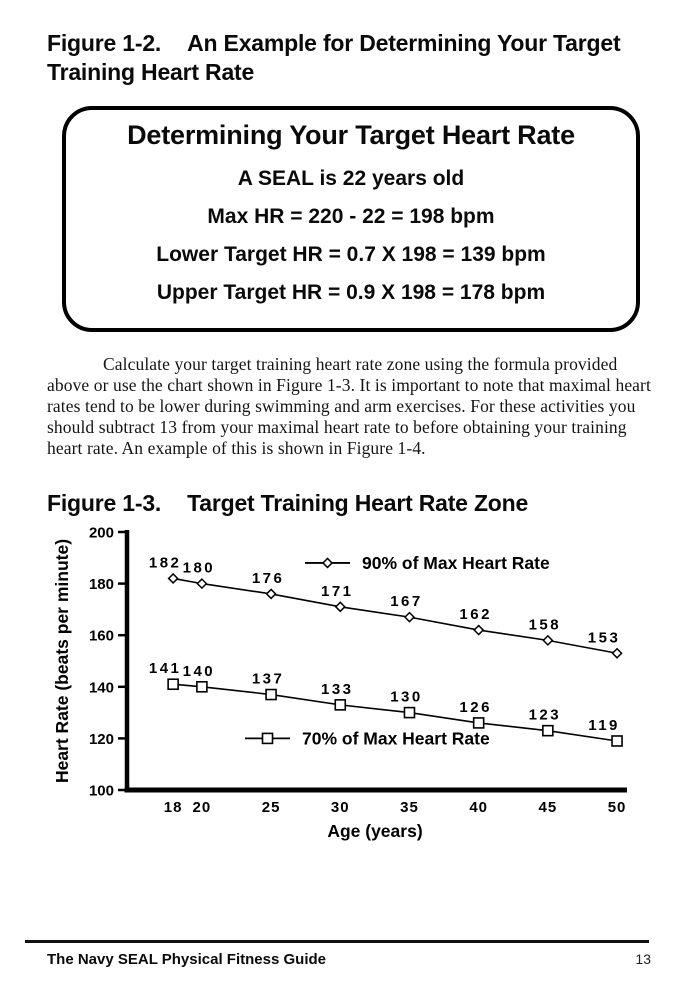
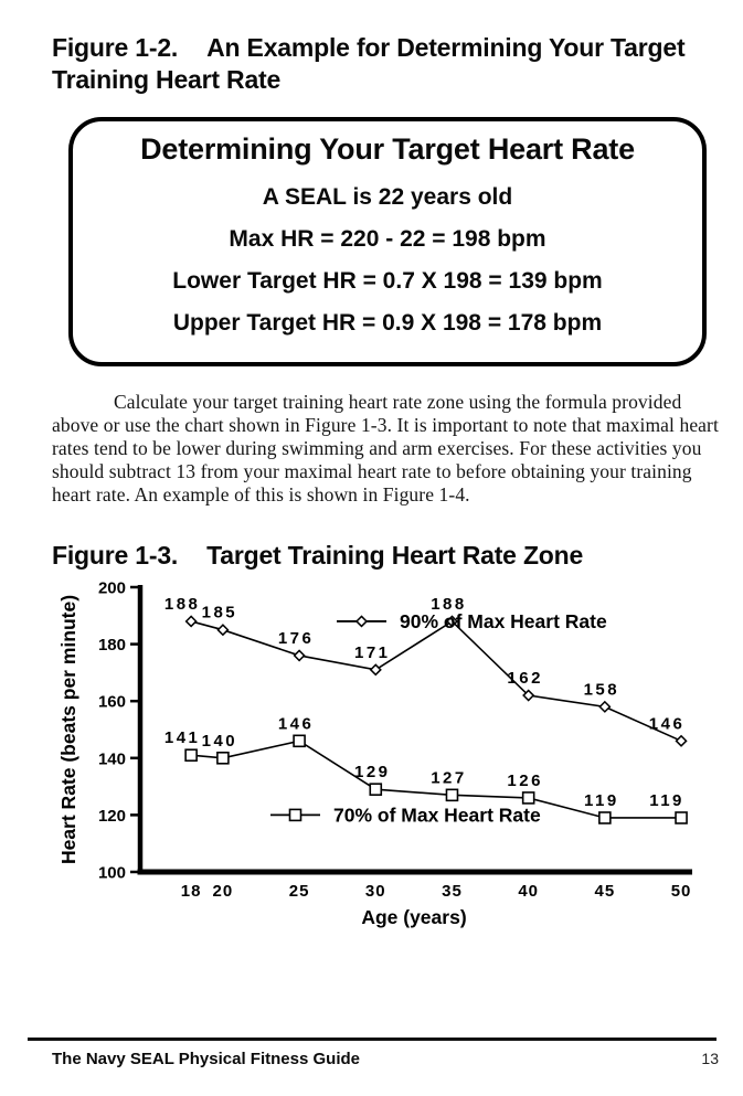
90% of Max Heart Rate/18: 182 -> 188
90% of Max Heart Rate/20: 180 -> 185
70% of Max Heart Rate/25: 137 -> 146
70% of Max Heart Rate/30: 133 -> 129
90% of Max Heart Rate/35: 167 -> 188
70% of Max Heart Rate/35: 130 -> 127
70% of Max Heart Rate/45: 123 -> 119
90% of Max Heart Rate/50: 153 -> 146
